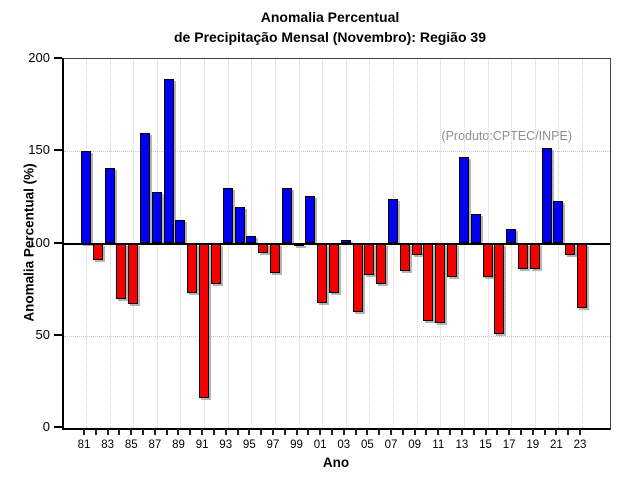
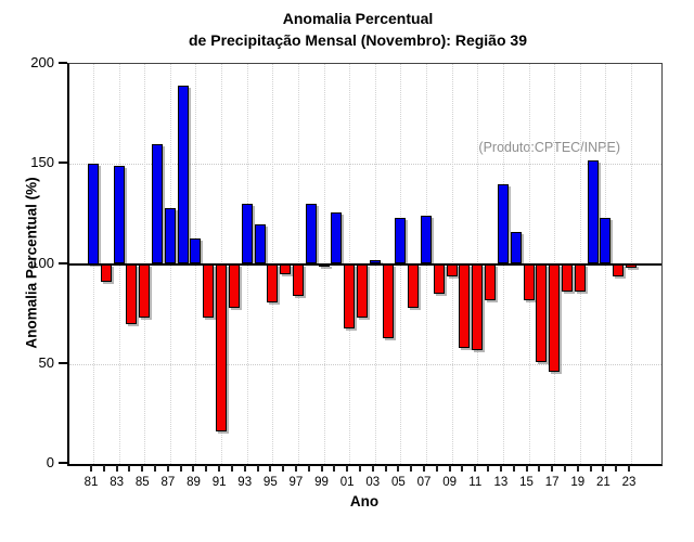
83: 141 -> 149
85: 67 -> 73
95: 104 -> 81
05: 83 -> 123
13: 147 -> 140
17: 108 -> 46
23: 65 -> 98
